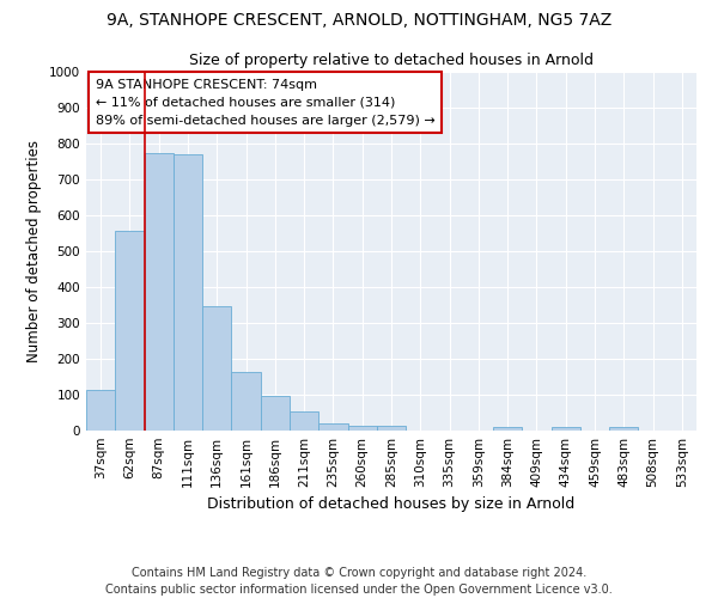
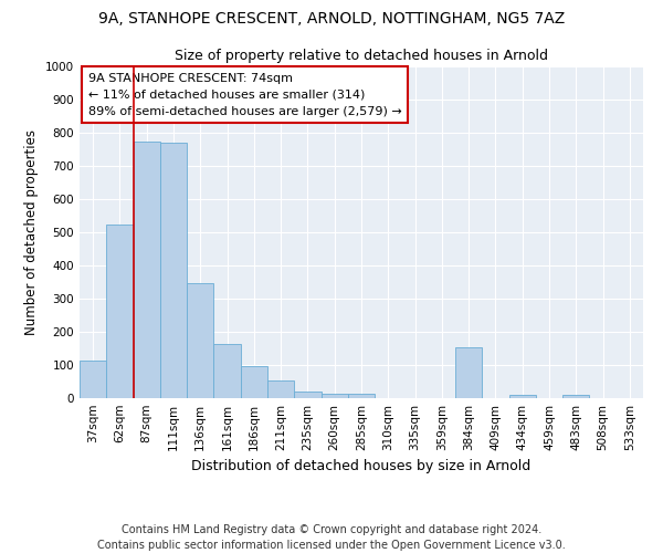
62sqm: 557 -> 525
384sqm: 10 -> 155
